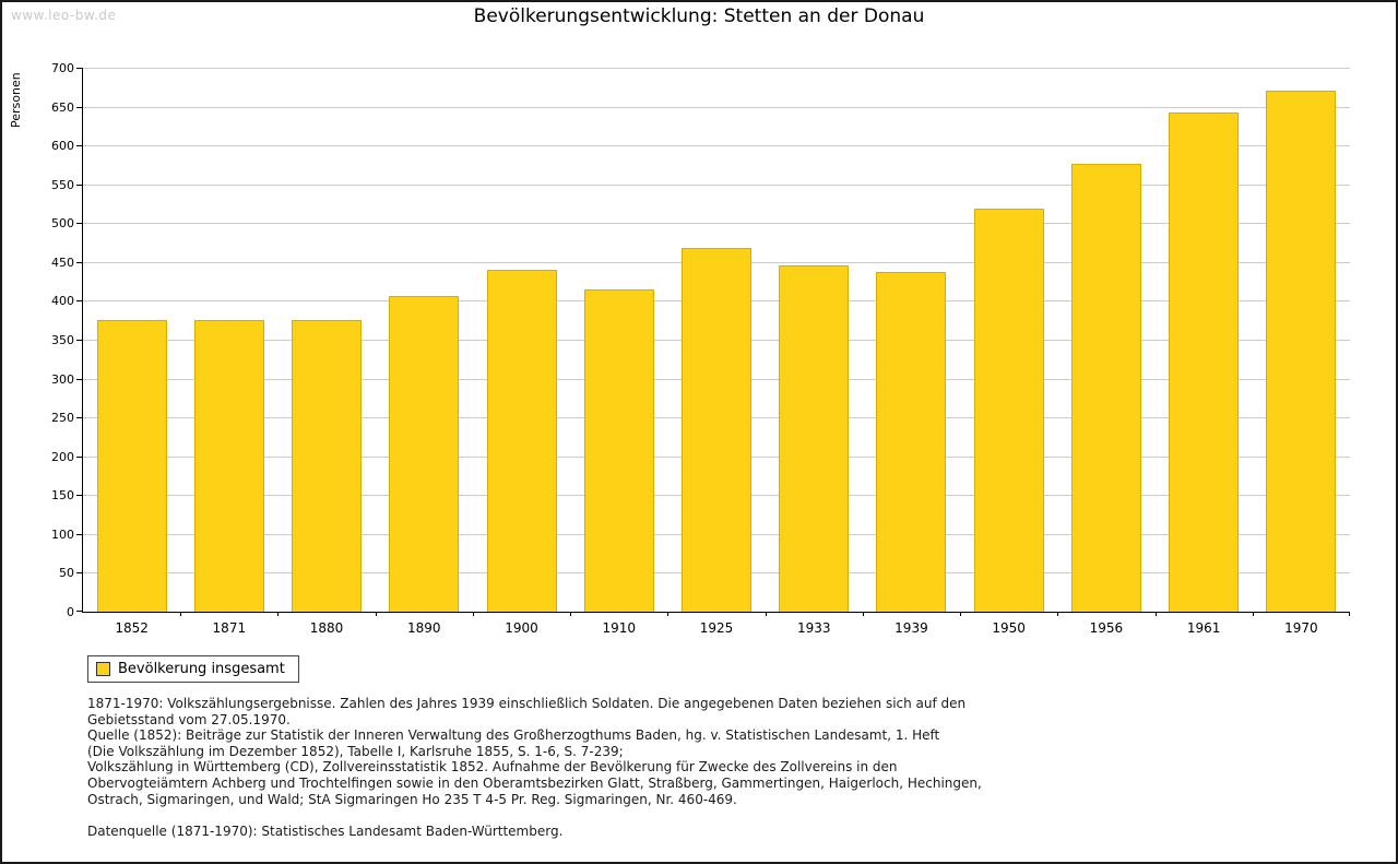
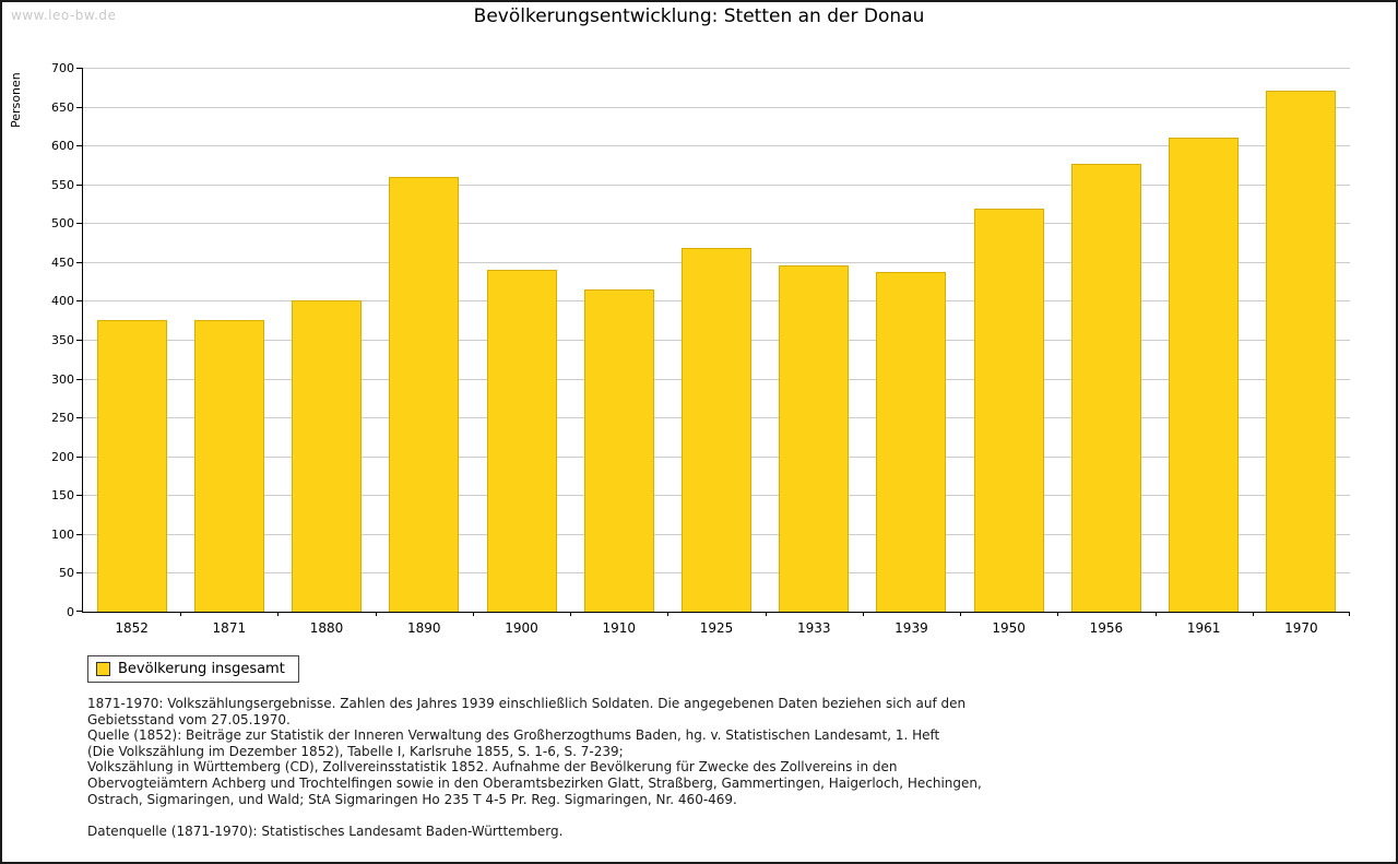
1880: 380 -> 400
1890: 410 -> 560
1961: 640 -> 610
